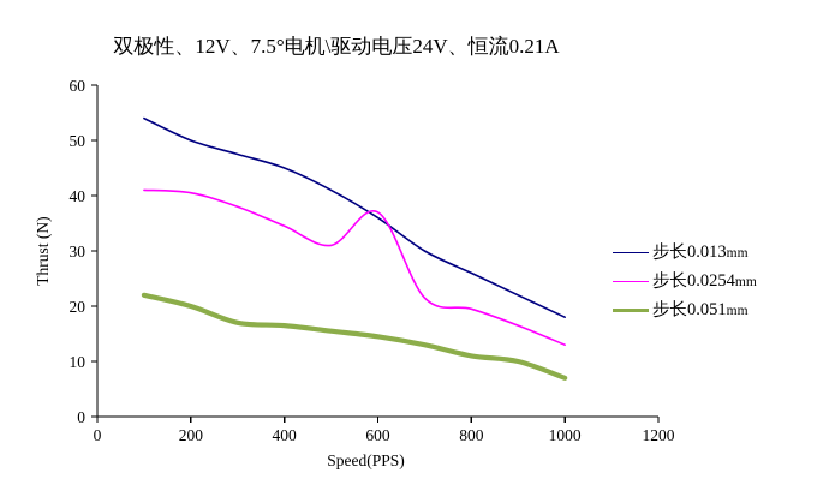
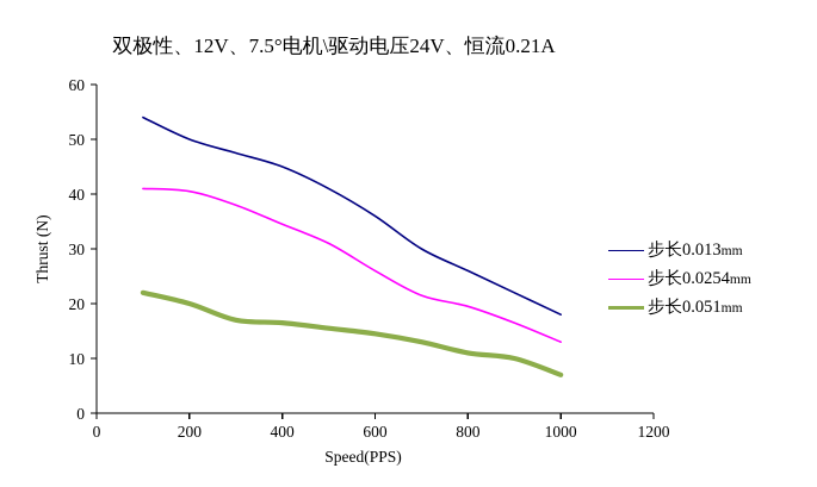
步长0.0254mm/600: 37 -> 26
